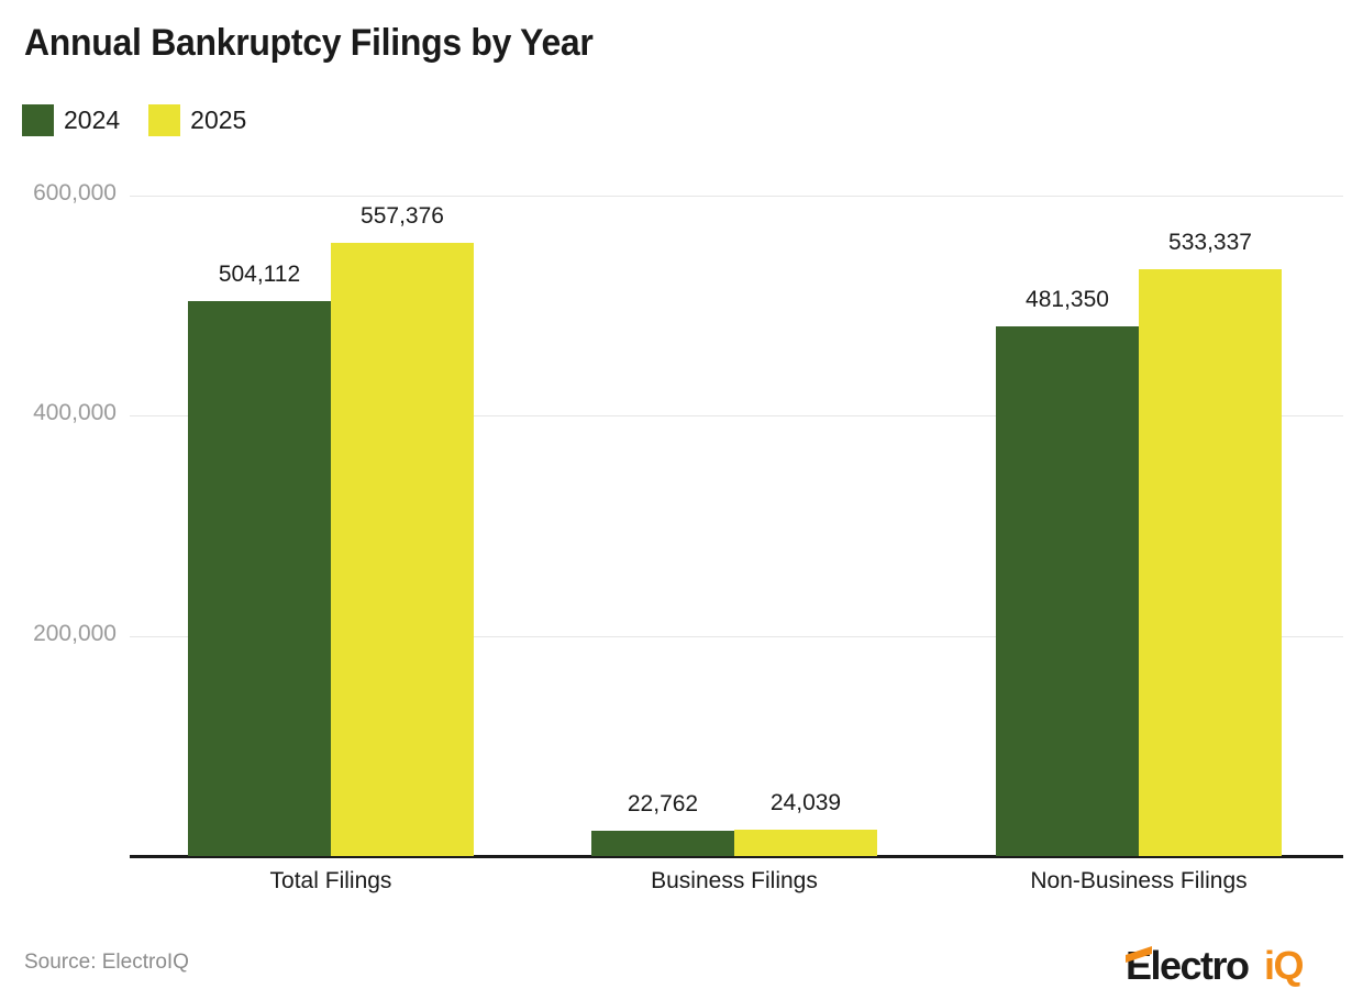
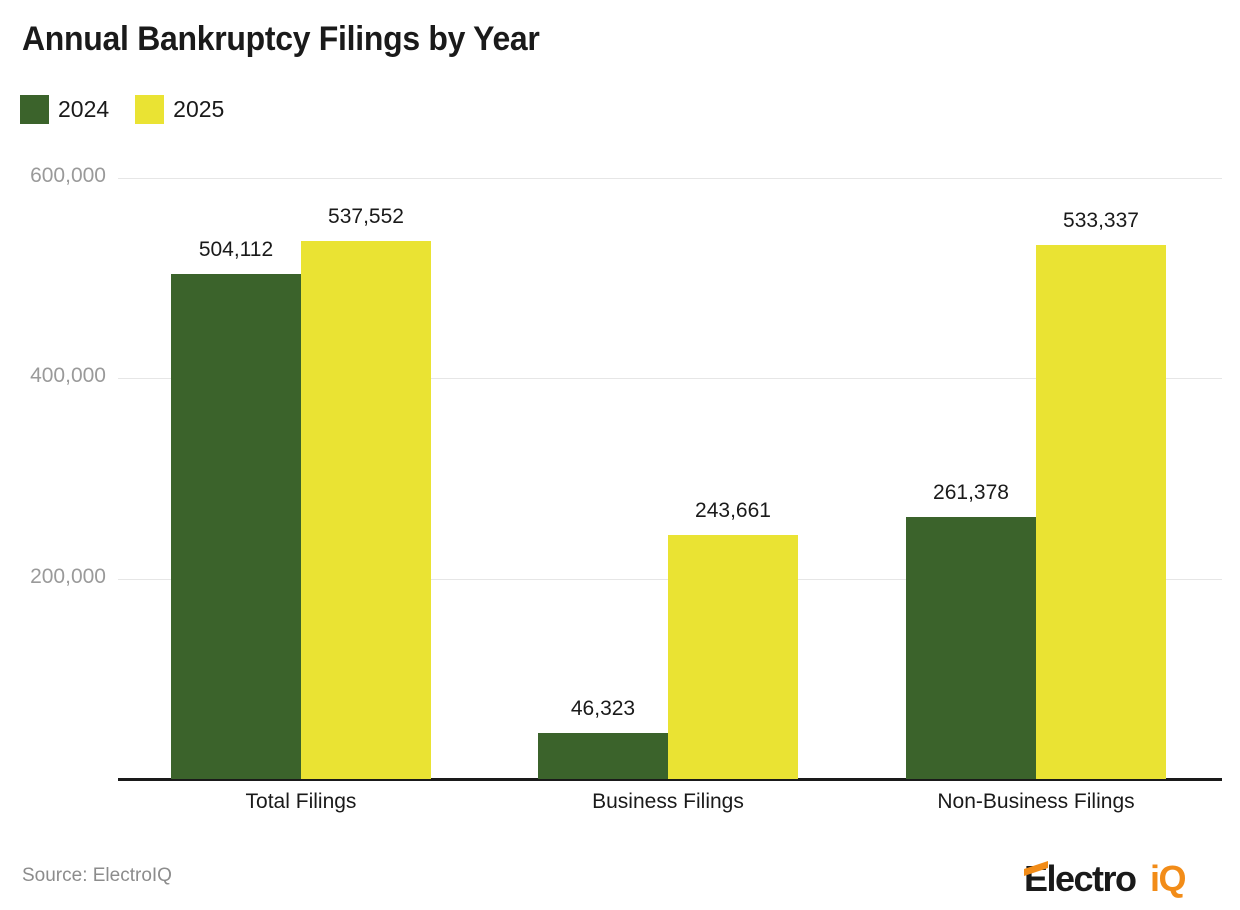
2025/Total Filings: 557,376 -> 537,552
2024/Business Filings: 22,762 -> 46,323
2025/Business Filings: 24,039 -> 243,661
2024/Non-Business Filings: 481,350 -> 261,378
